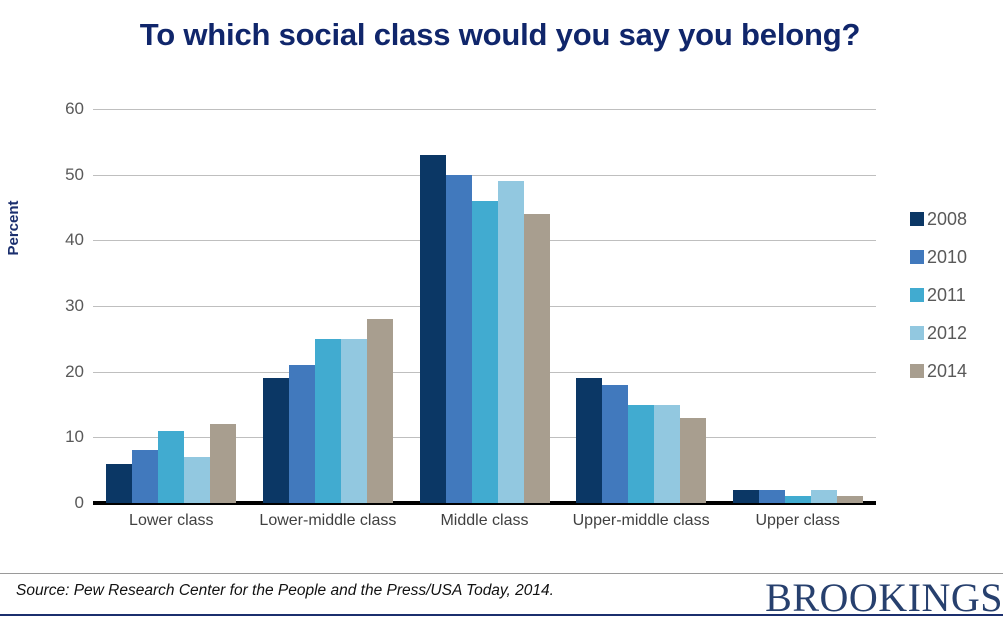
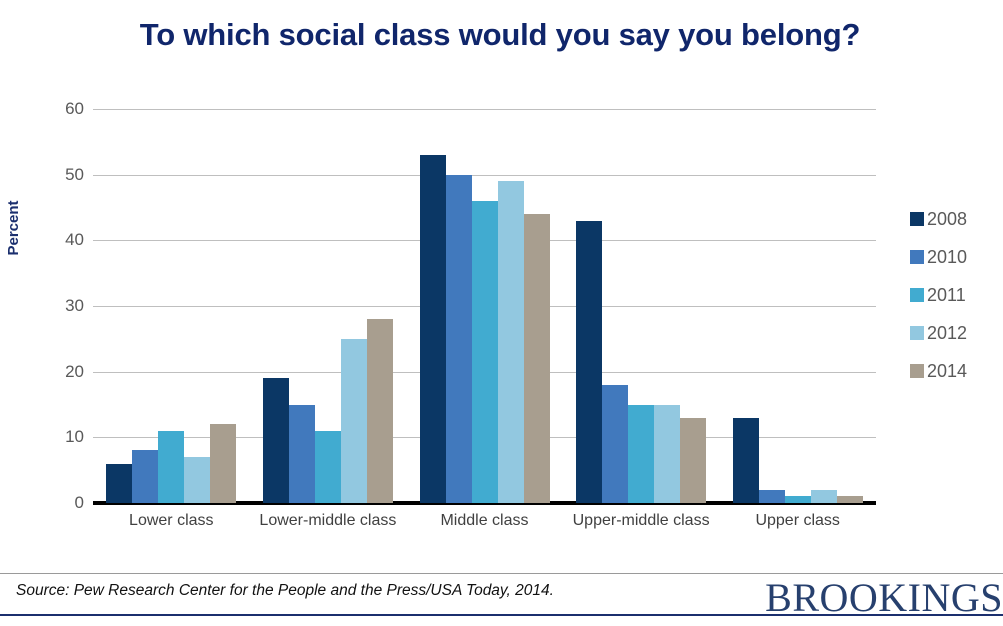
2010/Lower-middle class: 21 -> 15
2011/Lower-middle class: 25 -> 11
2008/Upper-middle class: 19 -> 43
2008/Upper class: 2 -> 13
